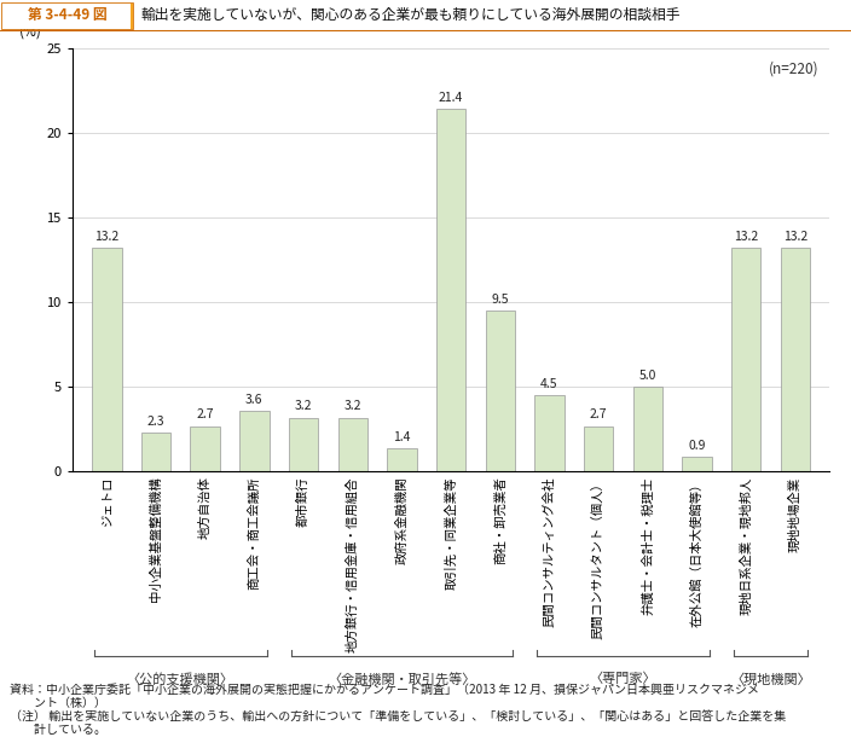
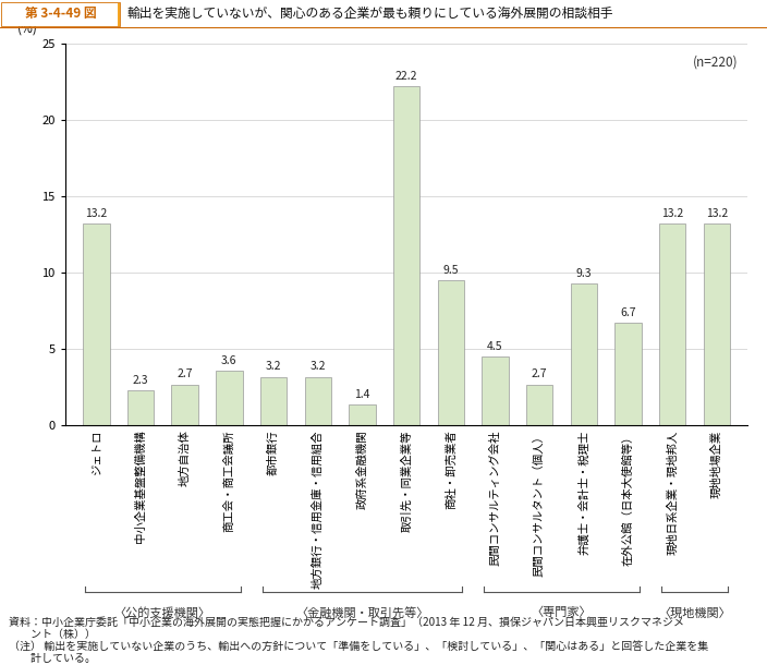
取引先・同業企業等: 21.4 -> 22.2
弁護士・会計士・税理士: 5.0 -> 9.3
在外公館（日本大使館等）: 0.9 -> 6.7
